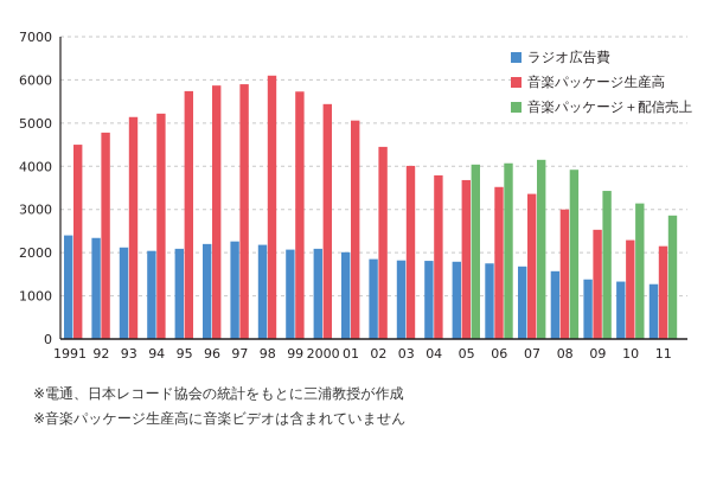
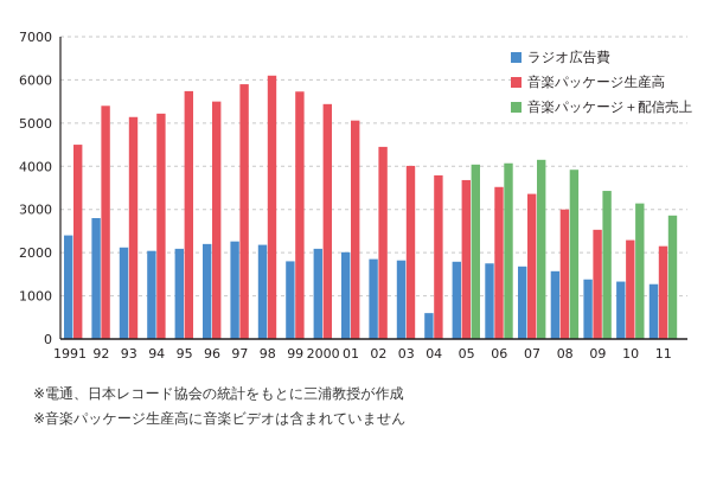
ラジオ広告費/92: 2300 -> 2800
音楽パッケージ生産高/92: 4800 -> 5400
音楽パッケージ生産高/96: 5900 -> 5500
ラジオ広告費/99: 2100 -> 1800
ラジオ広告費/04: 1800 -> 600
